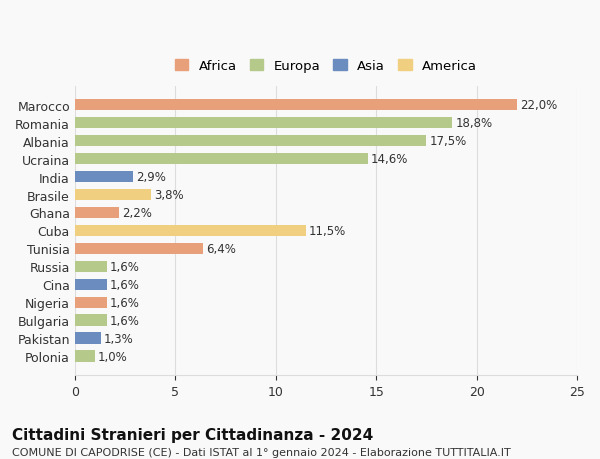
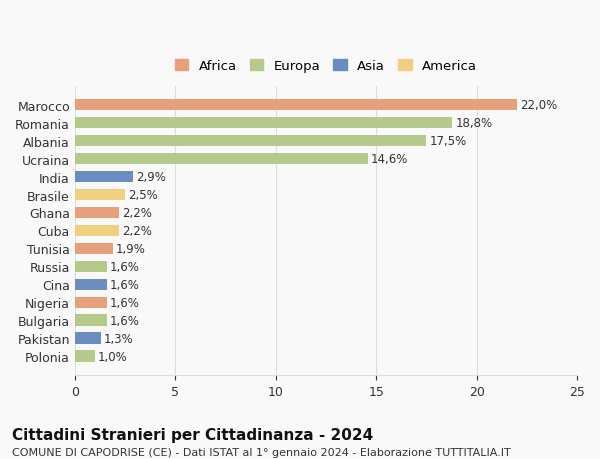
Brasile: 3,8% -> 2,5%
Cuba: 11,5% -> 2,2%
Tunisia: 6,4% -> 1,9%
